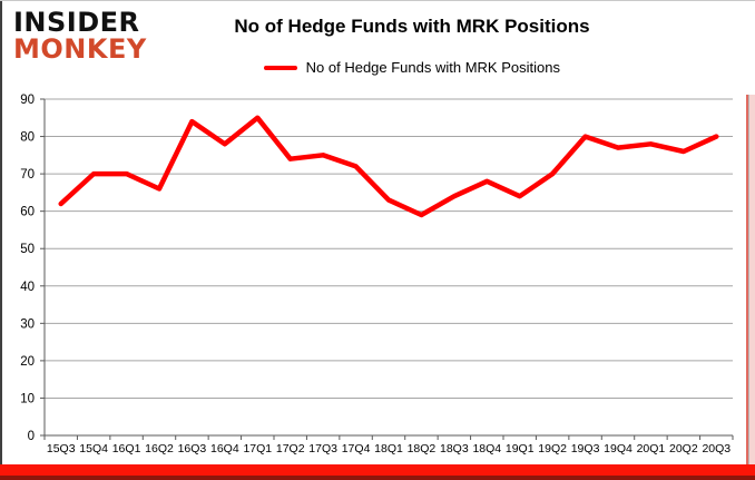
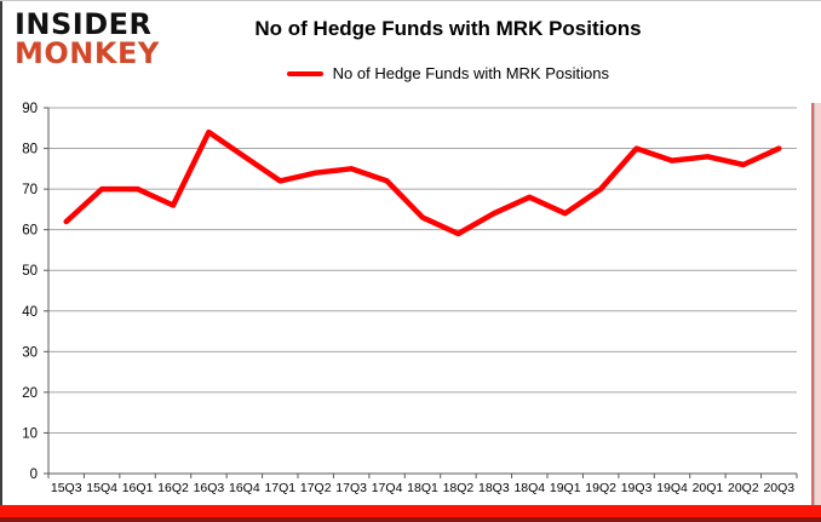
17Q1: 85 -> 72
